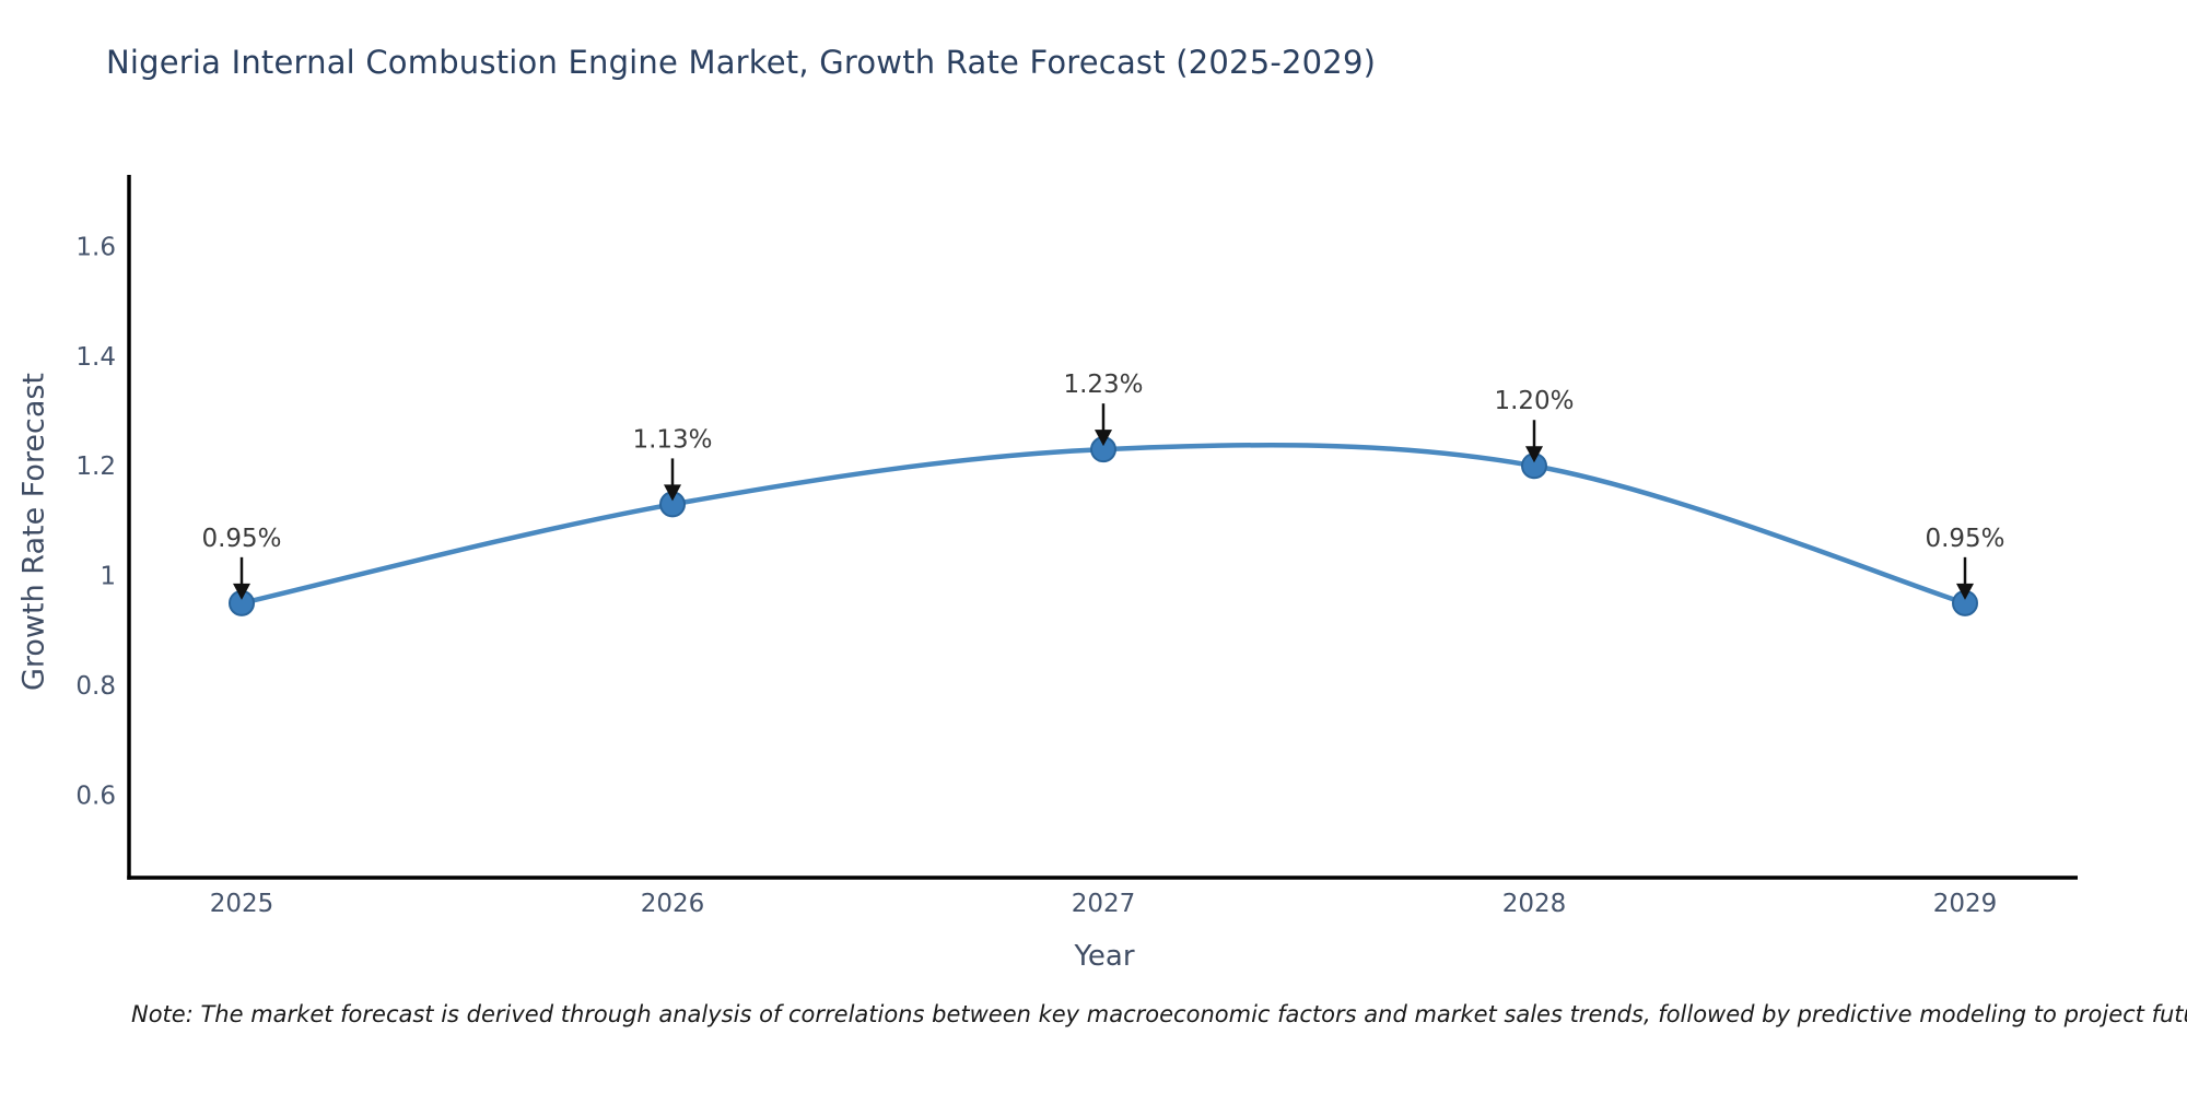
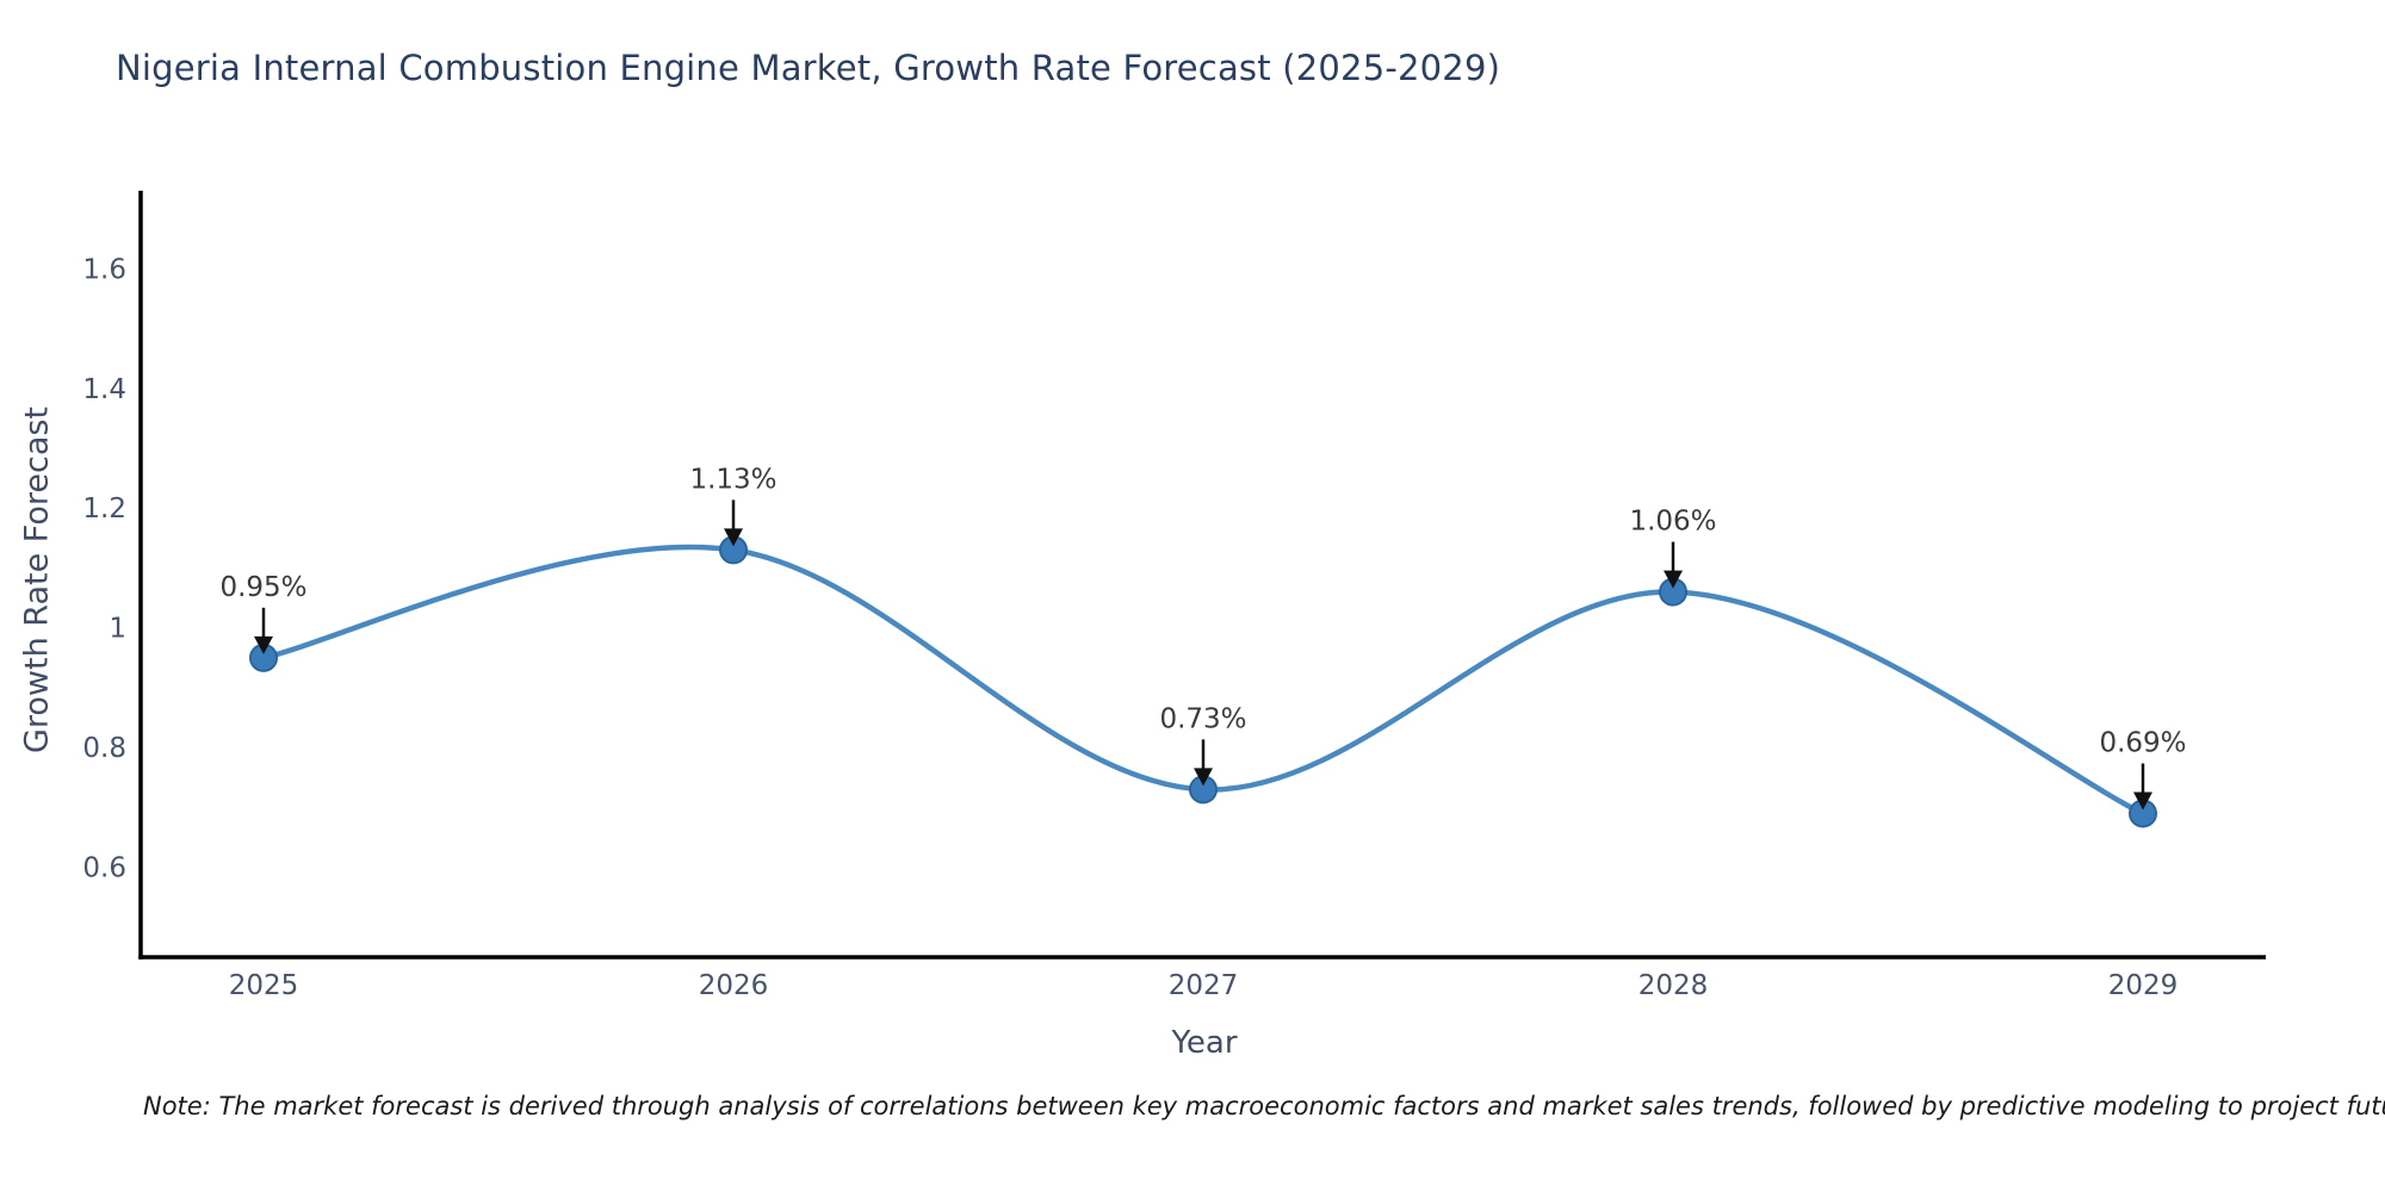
2027: 1.23% -> 0.73%
2028: 1.20% -> 1.06%
2029: 0.95% -> 0.69%
